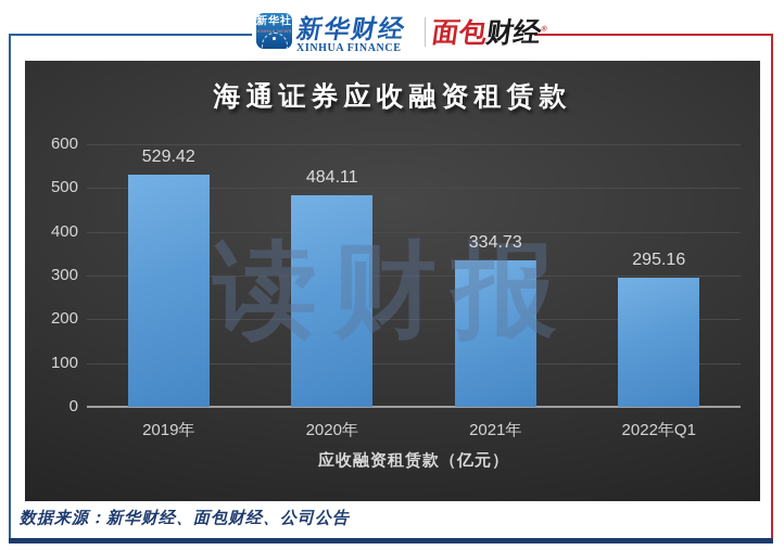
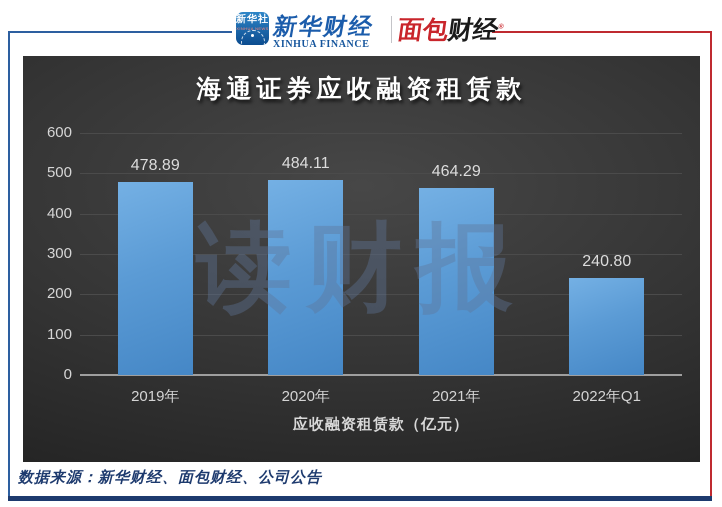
2019年: 529.42 -> 478.89
2021年: 334.73 -> 464.29
2022年Q1: 295.16 -> 240.80
